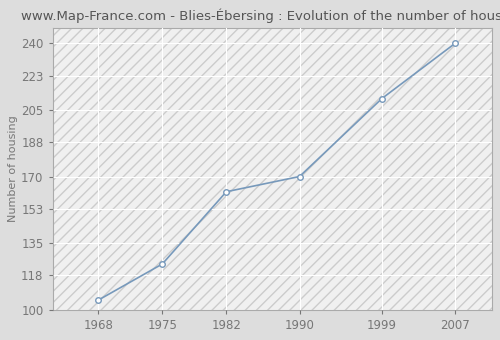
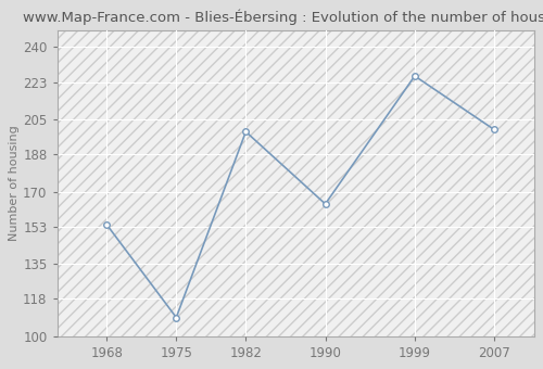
1968: 105 -> 154
1975: 124 -> 109
1982: 162 -> 199
1990: 170 -> 164
1999: 211 -> 226
2007: 240 -> 200
